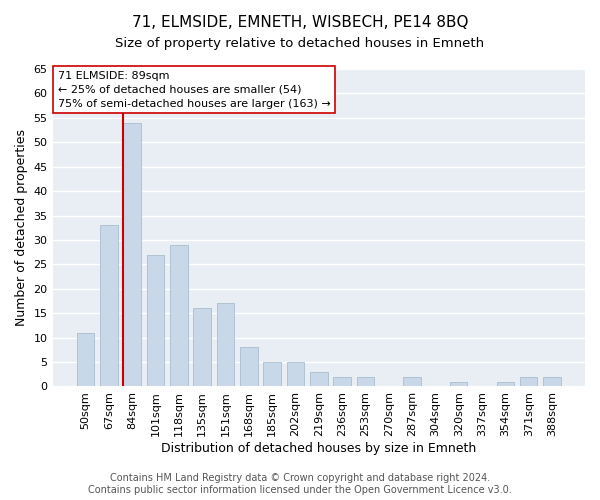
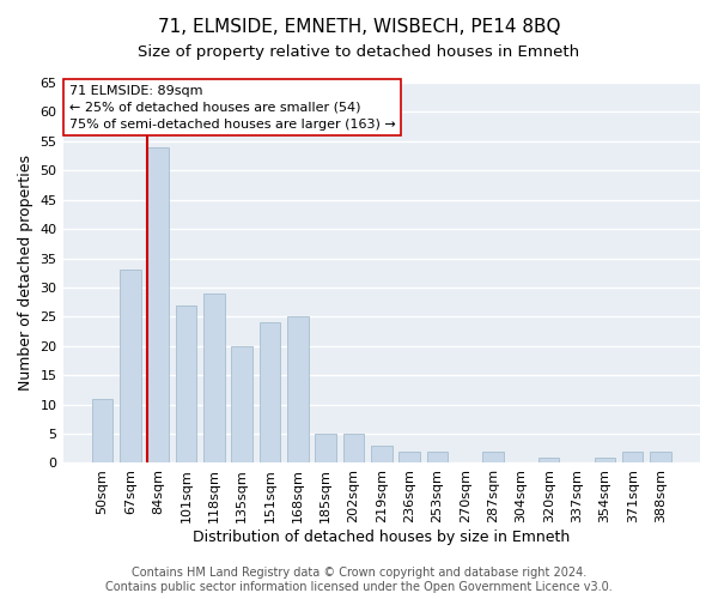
135sqm: 16 -> 20
151sqm: 17 -> 24
168sqm: 8 -> 25
